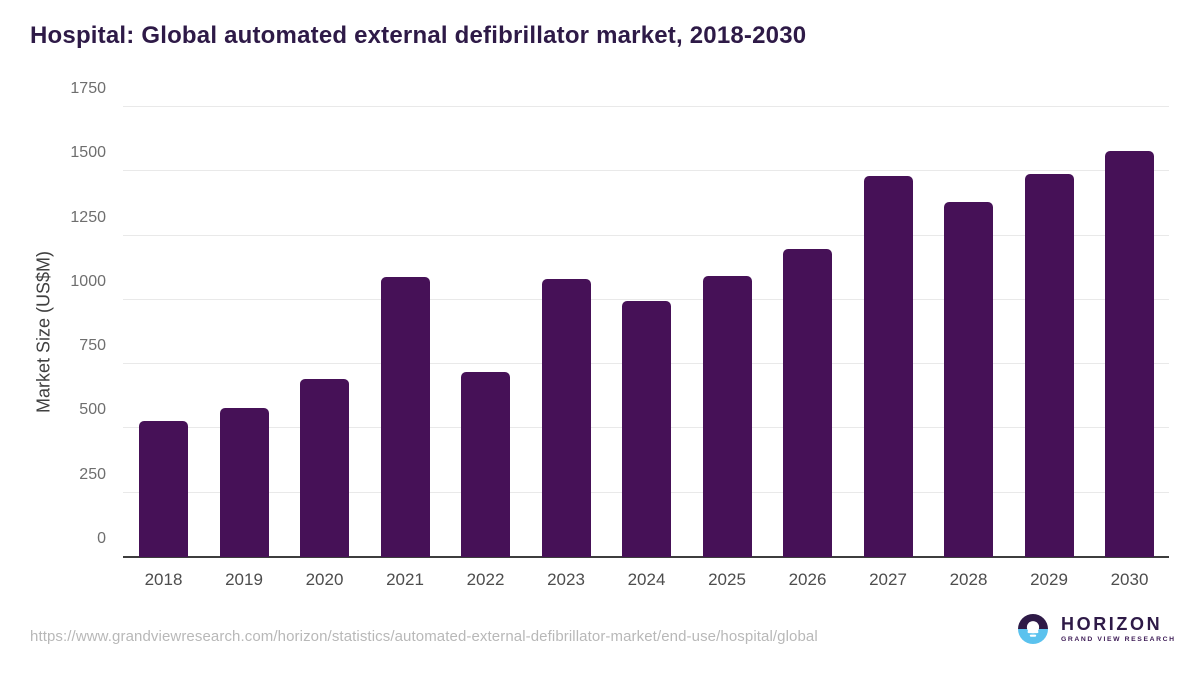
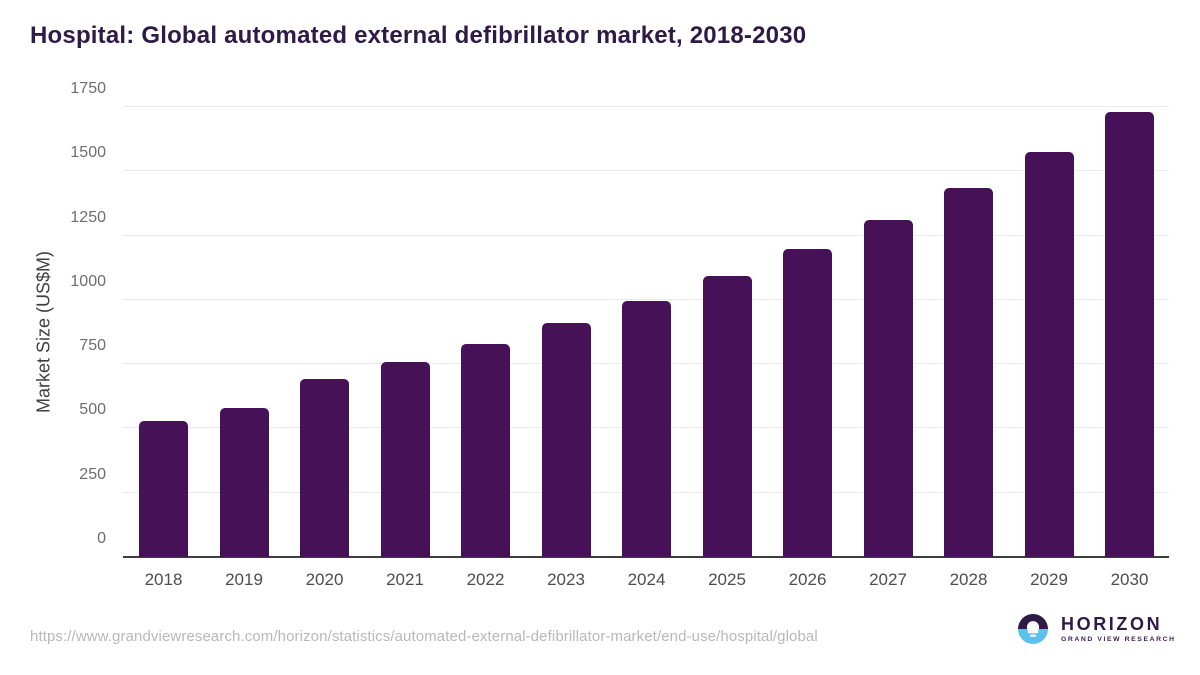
2021: 1090 -> 760
2022: 720 -> 830
2023: 1080 -> 910
2027: 1480 -> 1310
2028: 1380 -> 1440
2029: 1490 -> 1580
2030: 1580 -> 1730
